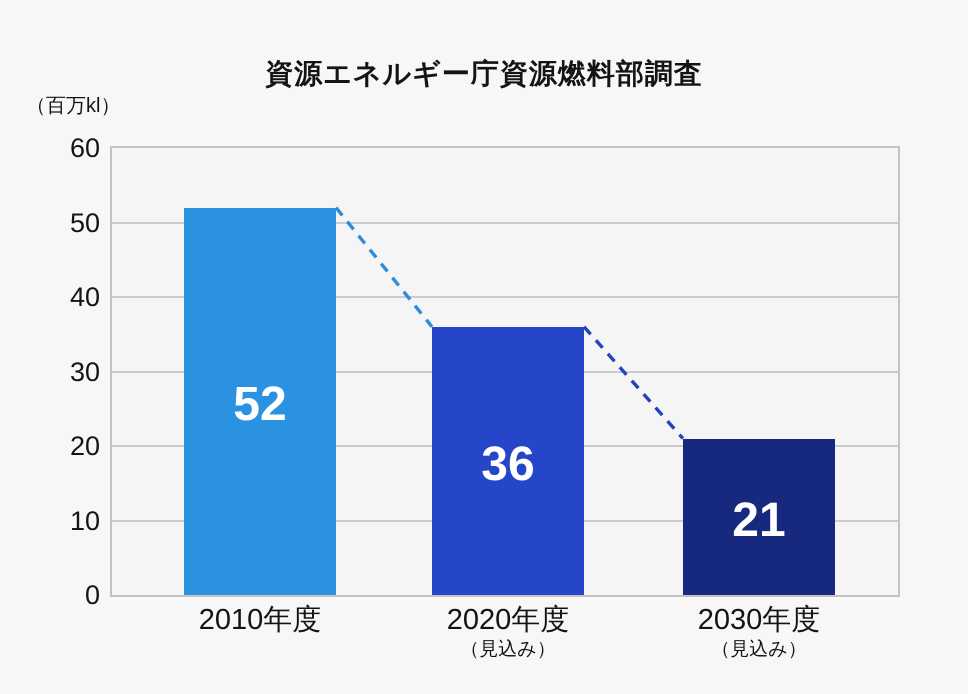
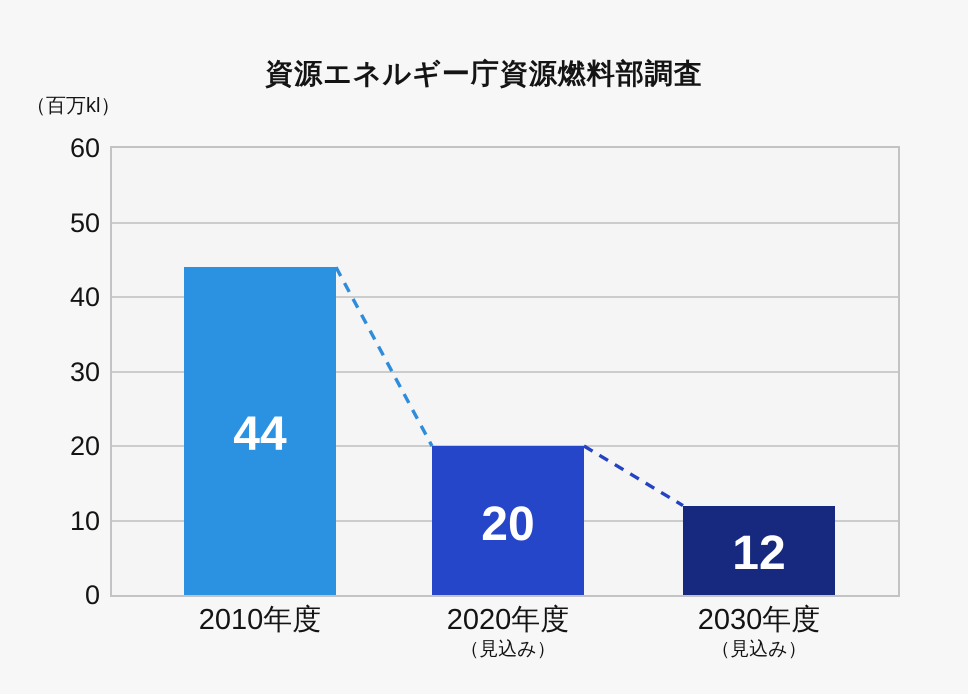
2010年度: 52 -> 44
2020年度: 36 -> 20
2030年度: 21 -> 12
